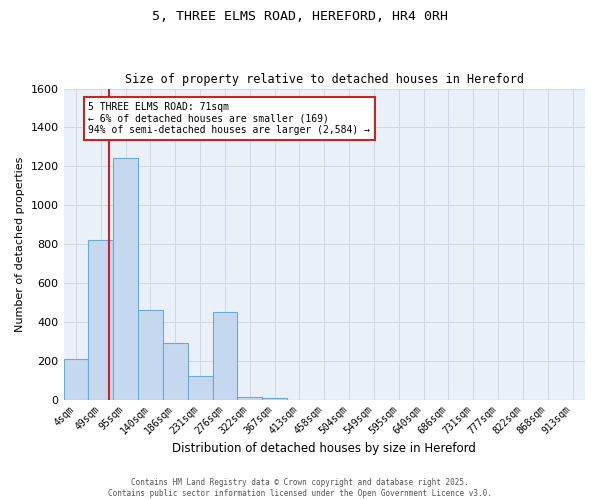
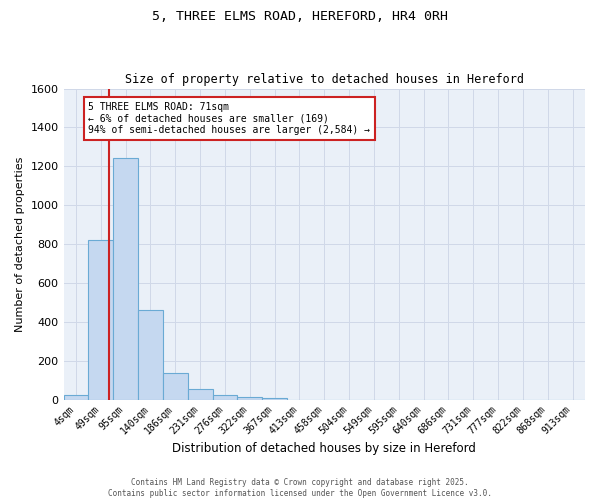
4sqm: 210 -> 20
186sqm: 290 -> 140
231sqm: 120 -> 60
276sqm: 450 -> 20
